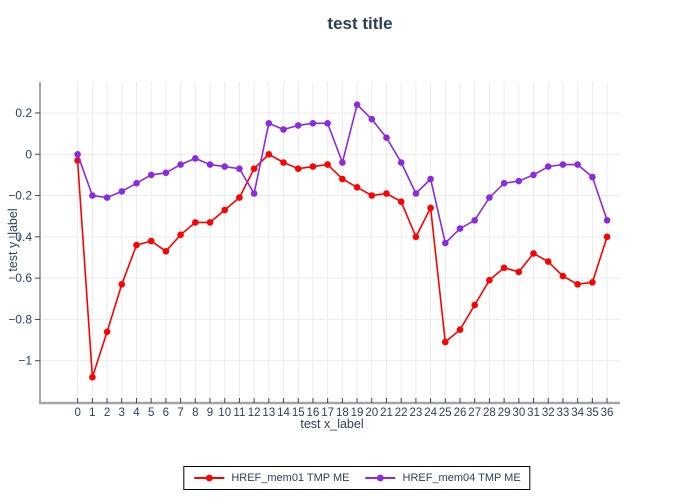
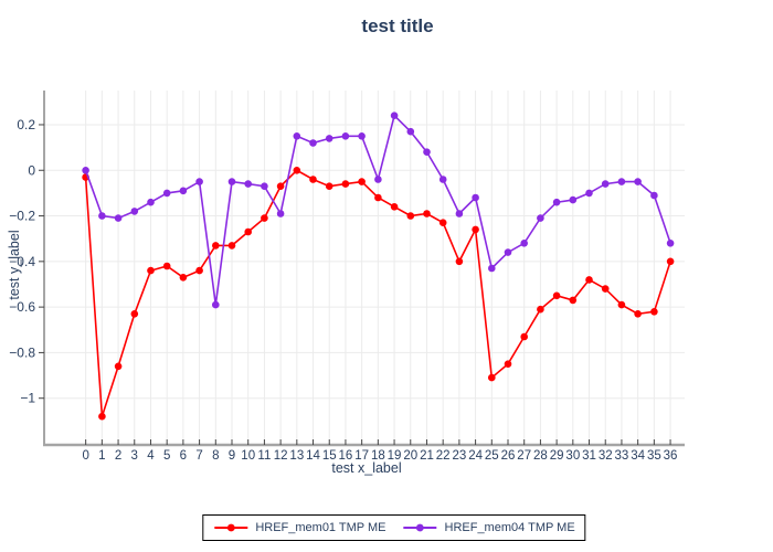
HREF_mem01 TMP ME/7: -0.39 -> -0.44
HREF_mem04 TMP ME/8: -0.02 -> -0.59
